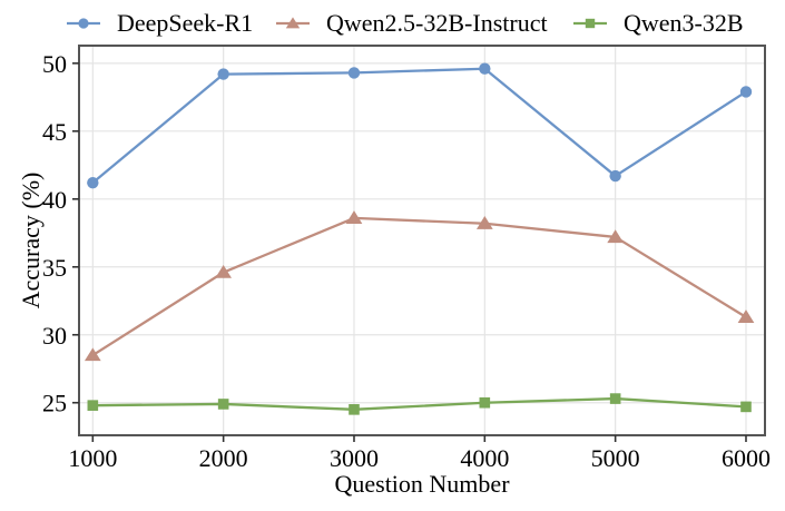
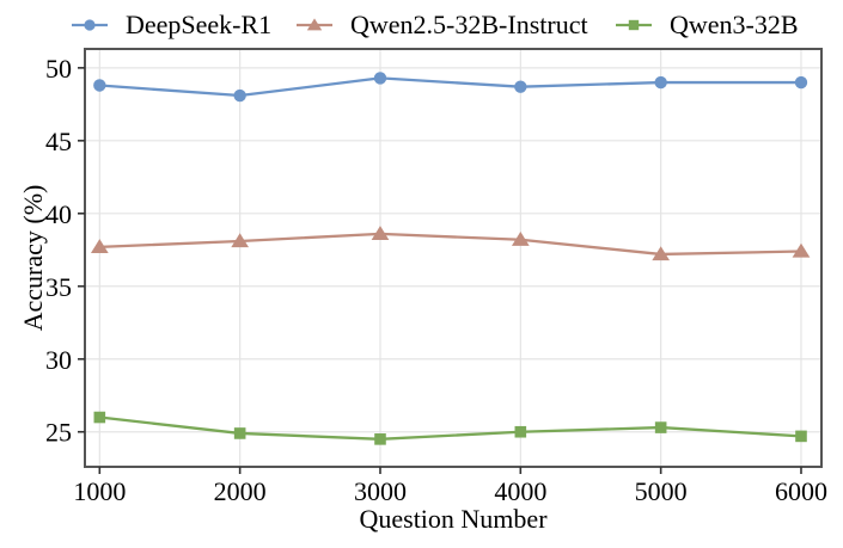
DeepSeek-R1/1000: 41.2 -> 48.8
Qwen2.5-32B-Instruct/1000: 28.5 -> 37.7
Qwen3-32B/1000: 24.8 -> 26.0
DeepSeek-R1/2000: 49.2 -> 48.1
Qwen2.5-32B-Instruct/2000: 34.6 -> 38.1
DeepSeek-R1/4000: 49.6 -> 48.7
DeepSeek-R1/5000: 41.7 -> 49.0
DeepSeek-R1/6000: 47.9 -> 49.0
Qwen2.5-32B-Instruct/6000: 31.3 -> 37.4
